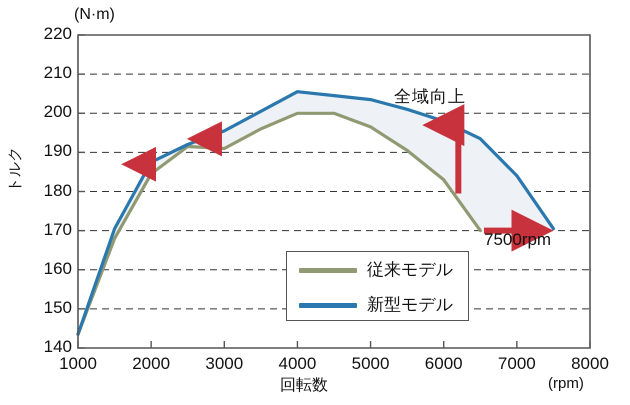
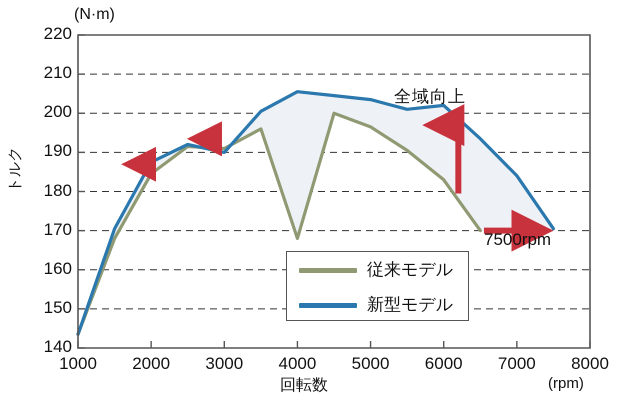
新型モデル/3000: 196 -> 190
従来モデル/4000: 200 -> 168
新型モデル/6000: 198 -> 202
